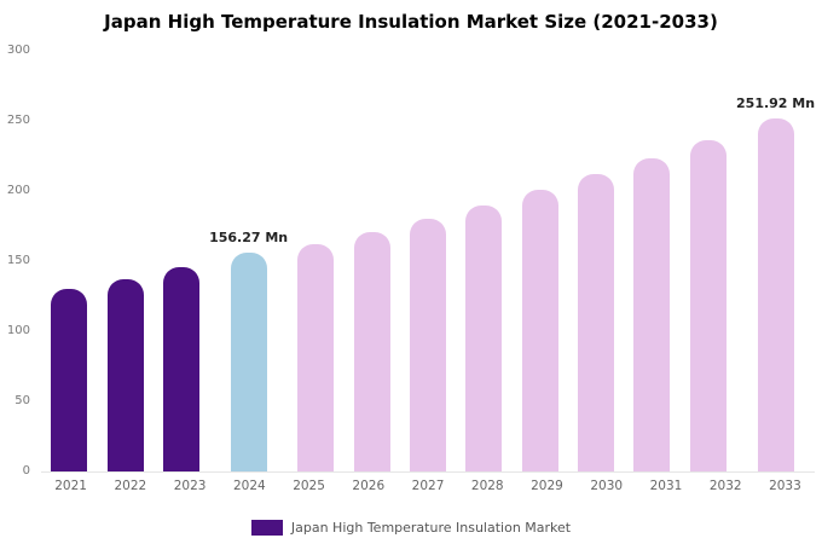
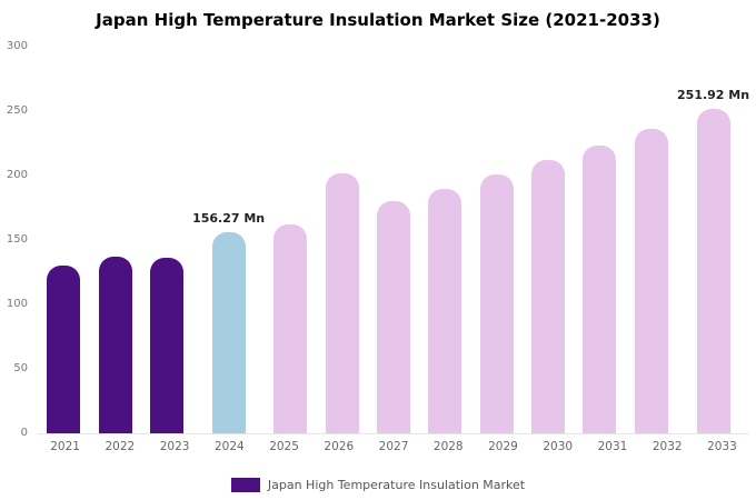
2023: 146 -> 136
2026: 171 -> 202
